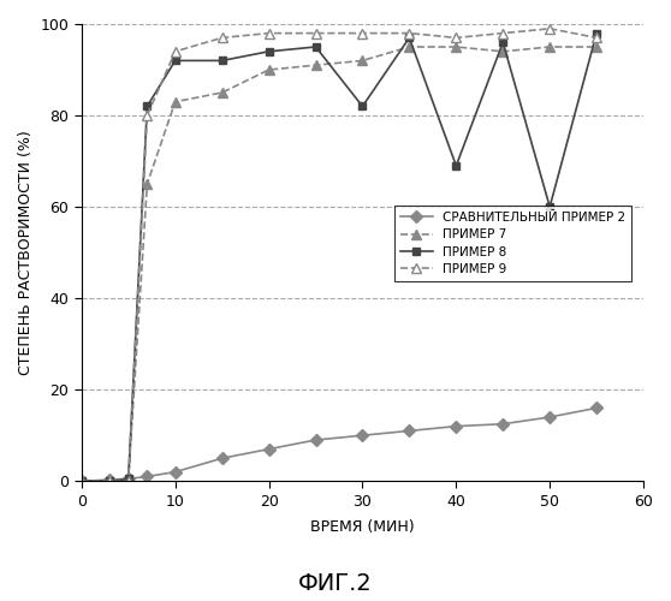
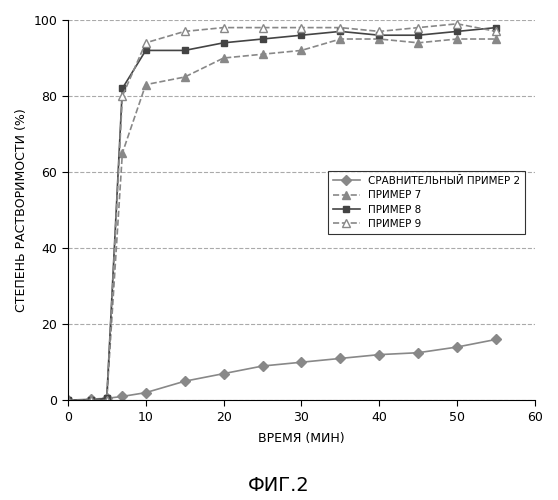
ПРИМЕР 8/30: 82.0 -> 96.0
ПРИМЕР 8/40: 69.0 -> 96.0
ПРИМЕР 8/50: 60.0 -> 97.0
